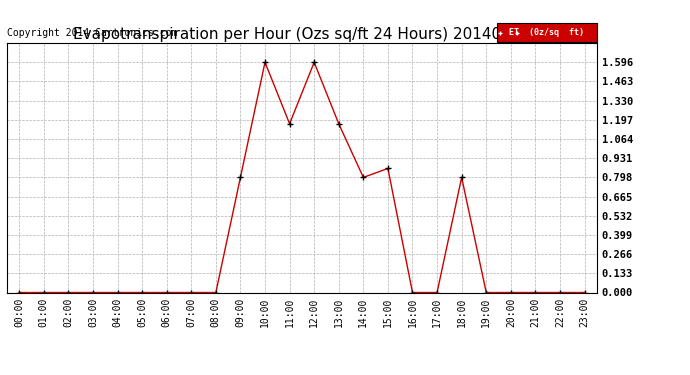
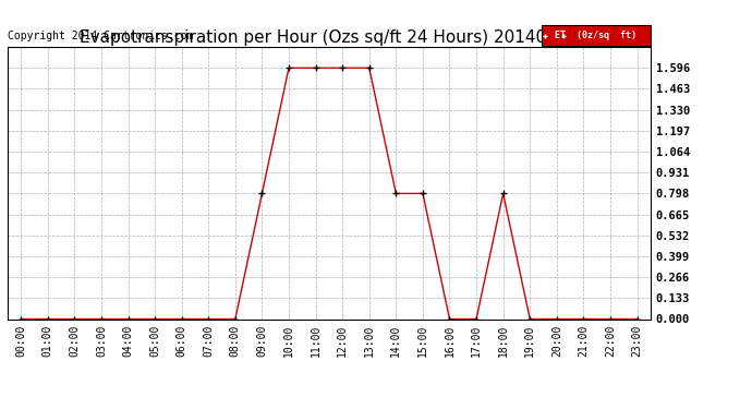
11:00: 1.17 -> 1.60
13:00: 1.17 -> 1.60
15:00: 0.86 -> 0.80
